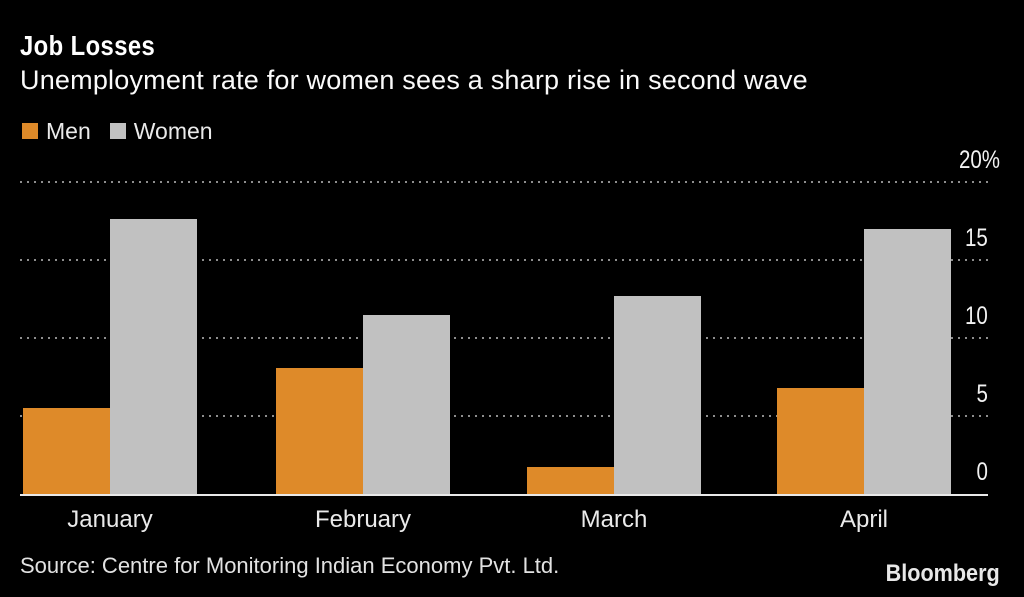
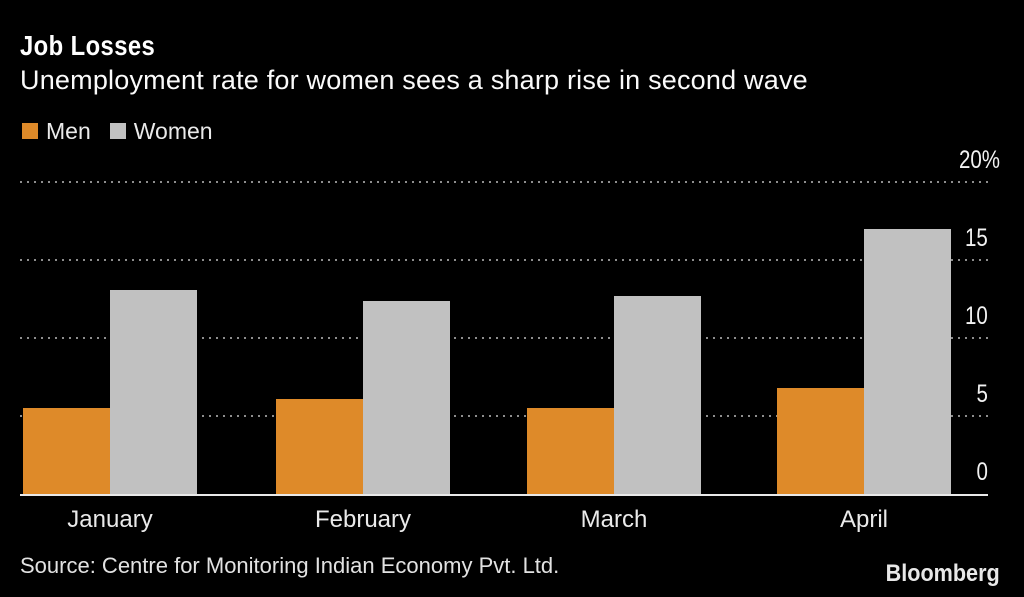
Women/January: 17.6 -> 13.1
Men/February: 8.1 -> 6.1
Women/February: 11.5 -> 12.4
Men/March: 1.7 -> 5.5
